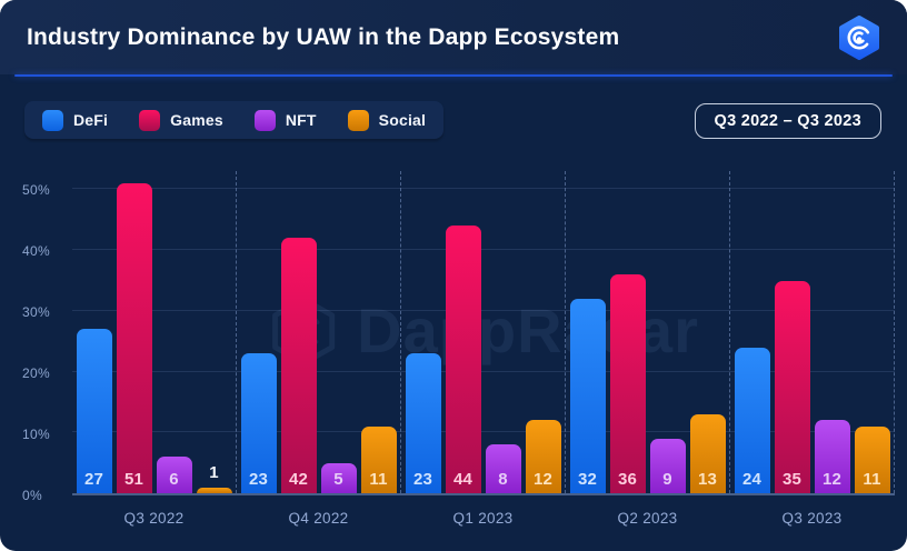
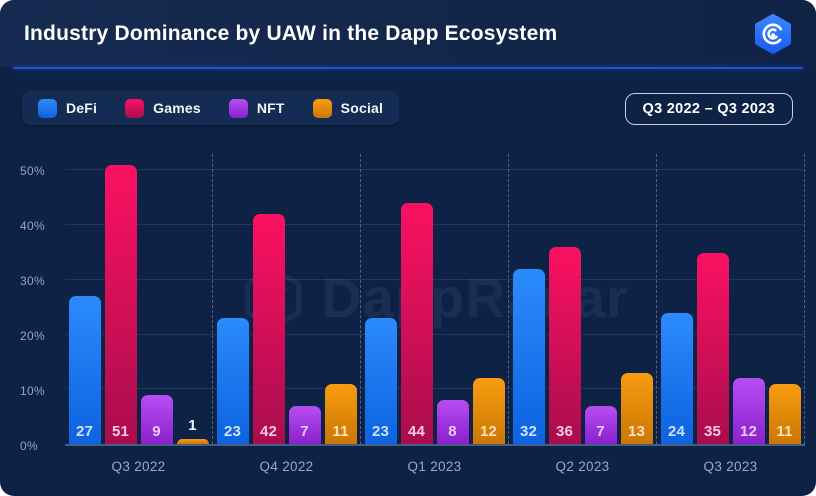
NFT/Q3 2022: 6 -> 9
NFT/Q4 2022: 5 -> 7
NFT/Q2 2023: 9 -> 7
